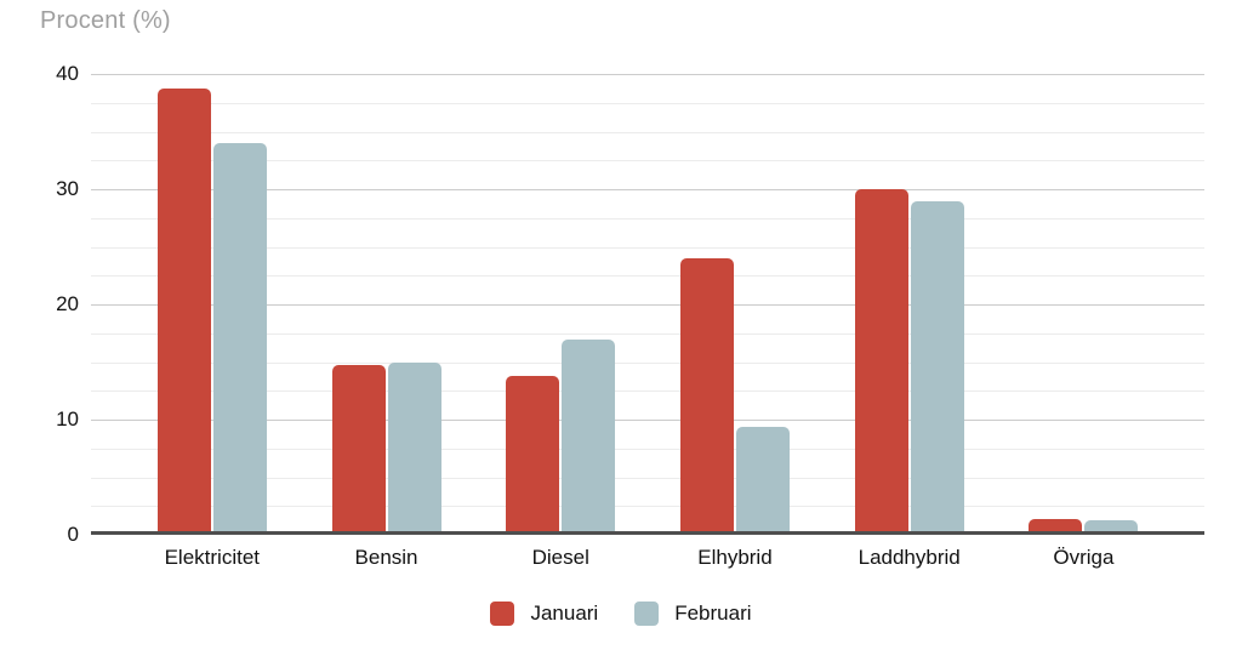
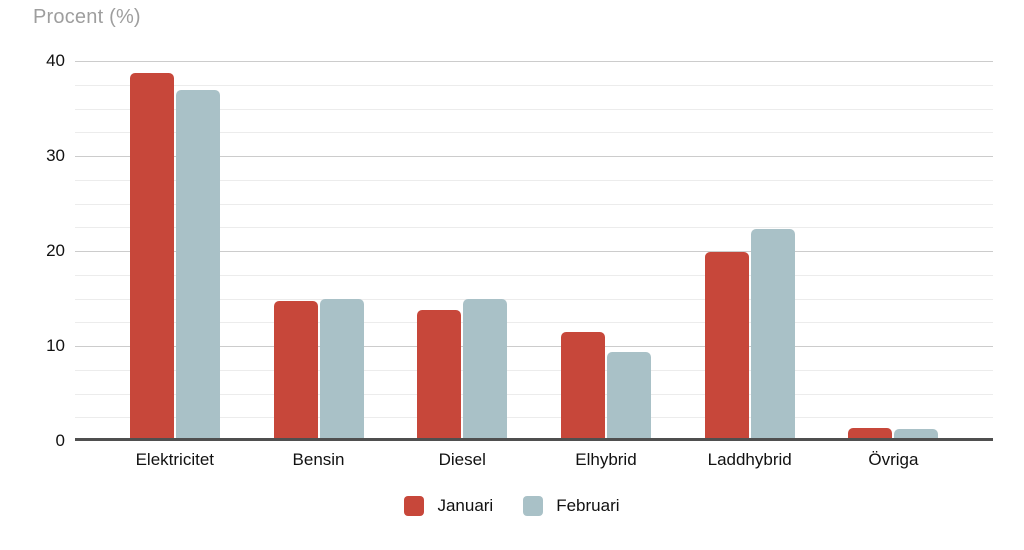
Februari/Elektricitet: 34 -> 37
Februari/Diesel: 17 -> 15
Januari/Elhybrid: 24 -> 12
Januari/Laddhybrid: 30 -> 20
Februari/Laddhybrid: 29 -> 22
